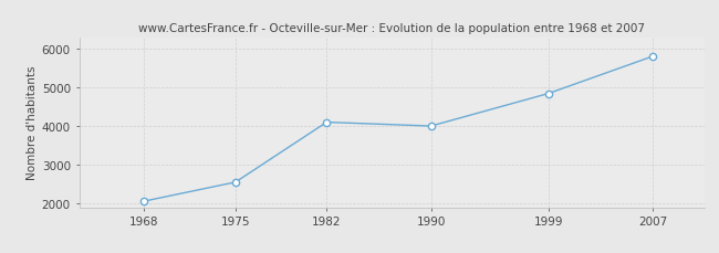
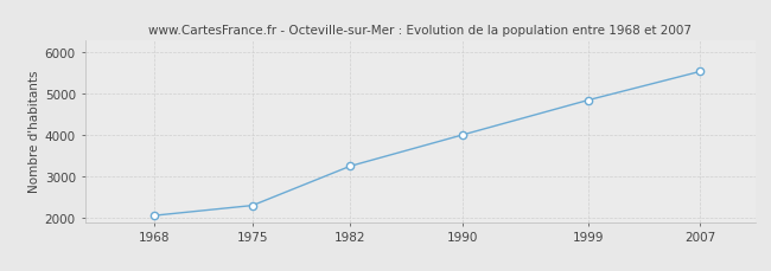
1975: 2550 -> 2300
1982: 4100 -> 3250
2007: 5800 -> 5530
